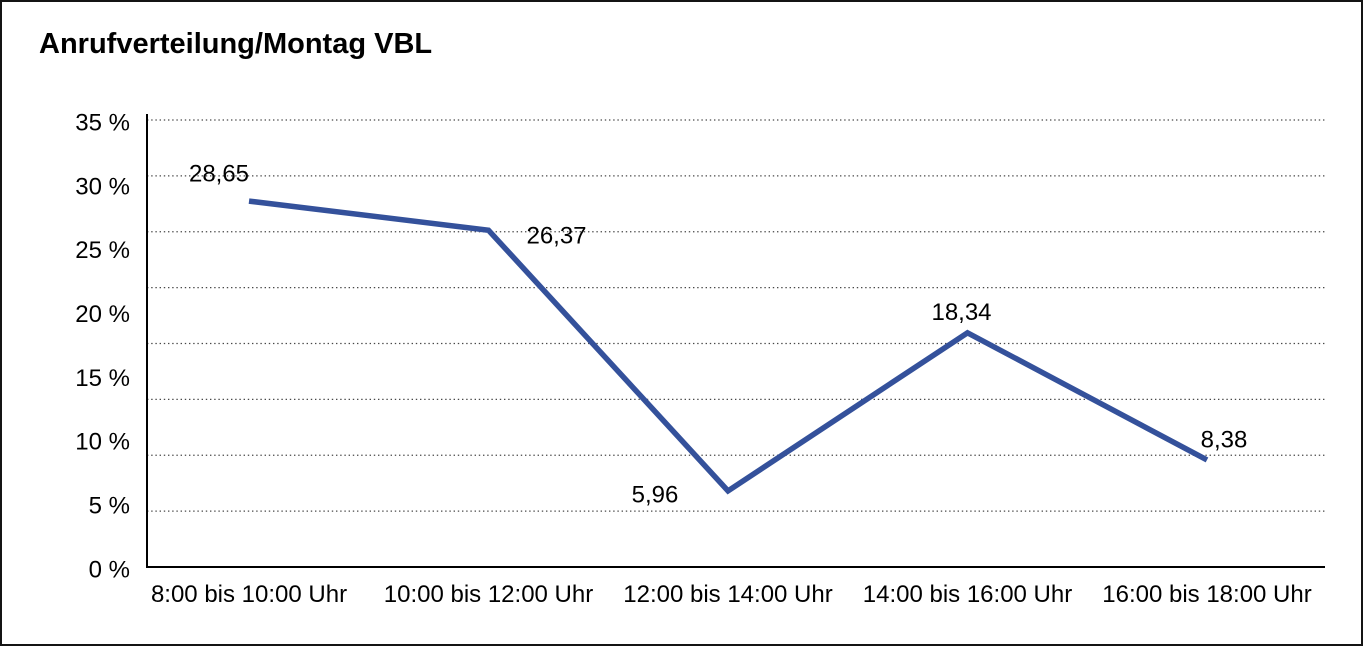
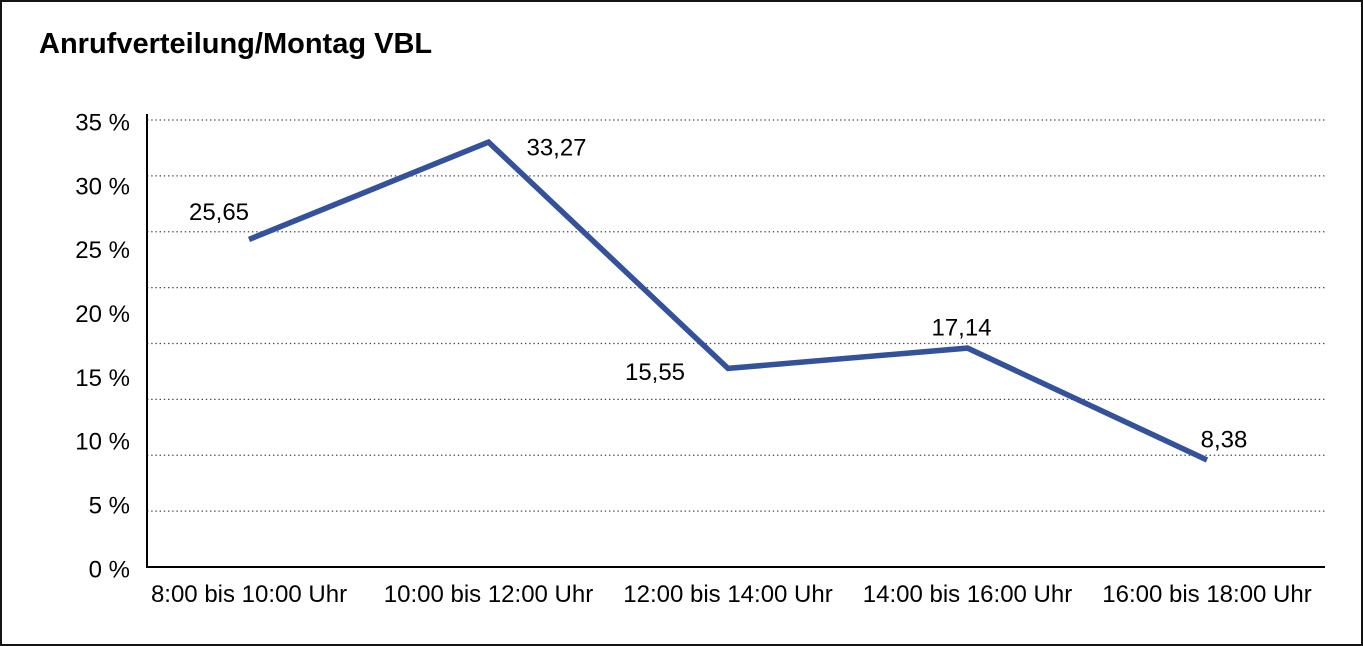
8:00 bis 10:00 Uhr: 28,65 -> 25,65
10:00 bis 12:00 Uhr: 26,37 -> 33,27
12:00 bis 14:00 Uhr: 5,96 -> 15,55
14:00 bis 16:00 Uhr: 18,34 -> 17,14
